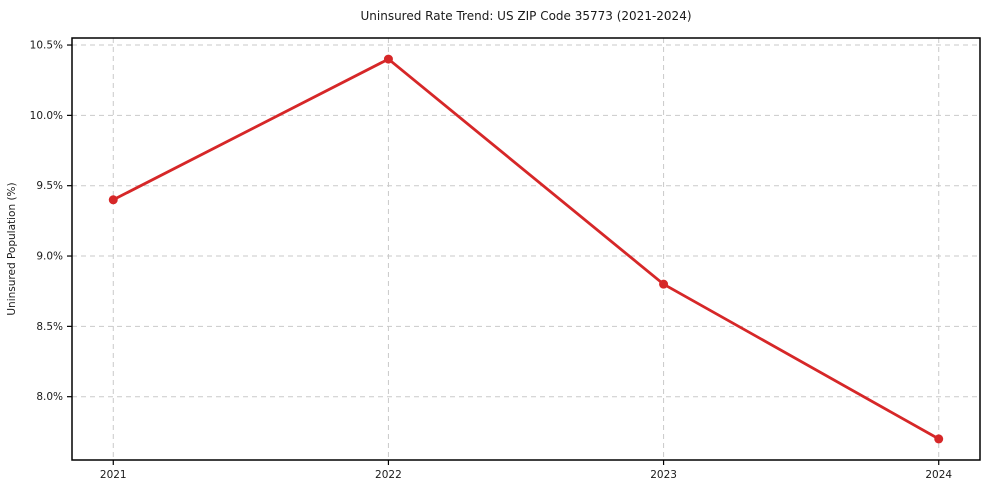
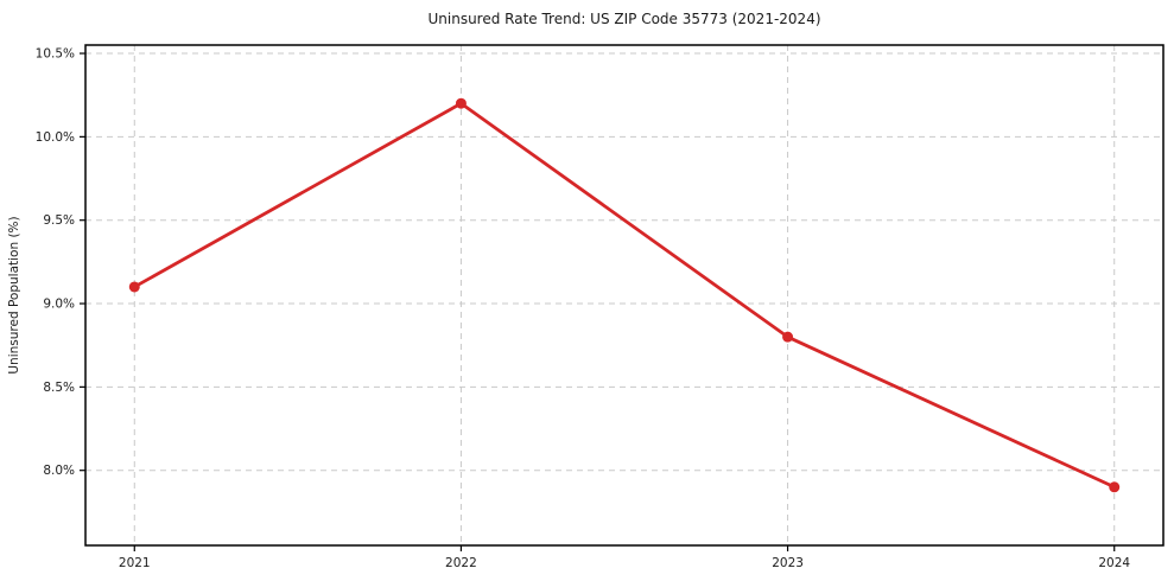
2021: 9.4% -> 9.1%
2022: 10.4% -> 10.2%
2024: 7.7% -> 7.9%
